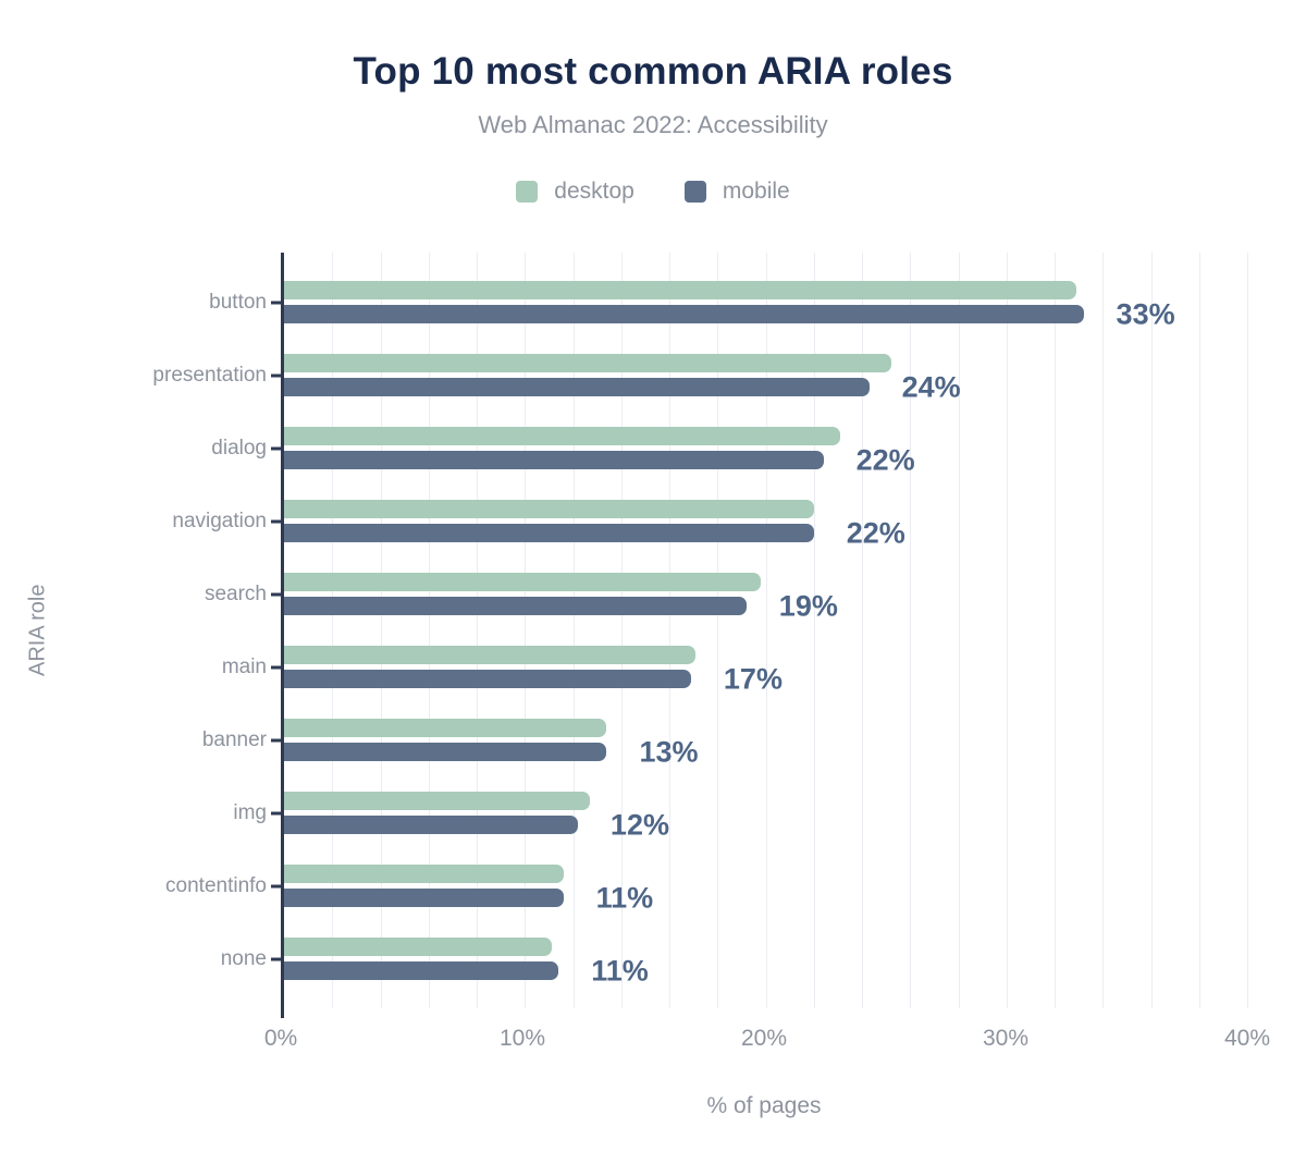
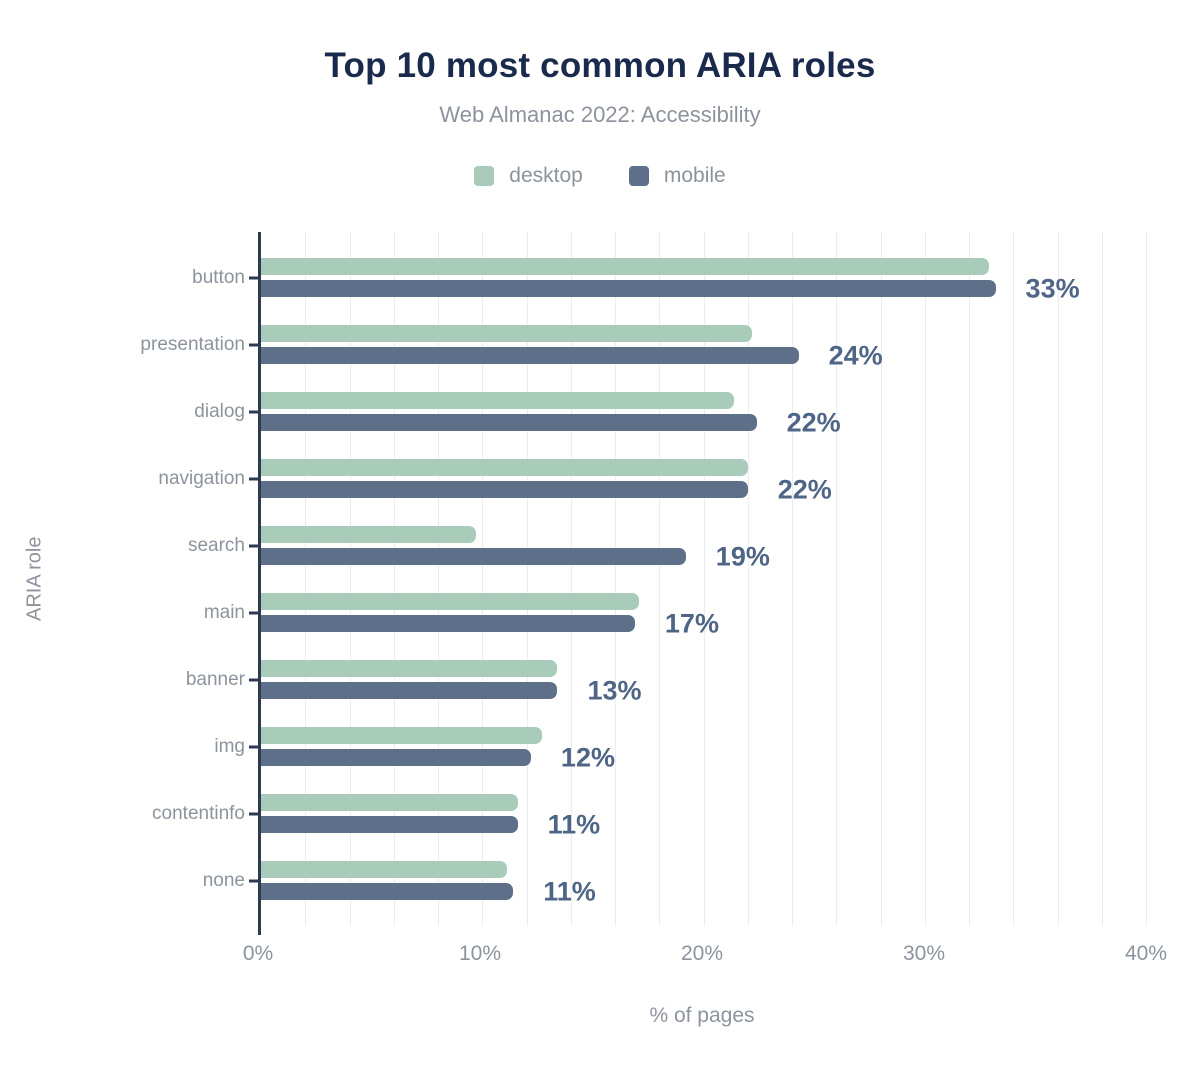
desktop/presentation: 25.2% -> 22.2%
desktop/dialog: 23.1% -> 21.4%
desktop/search: 19.8% -> 9.7%
